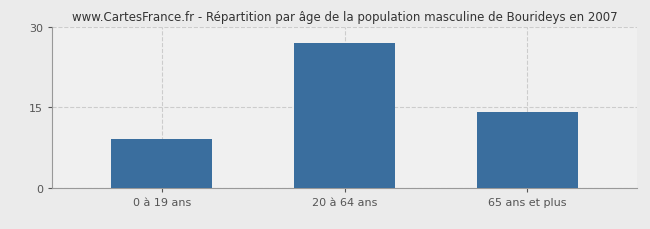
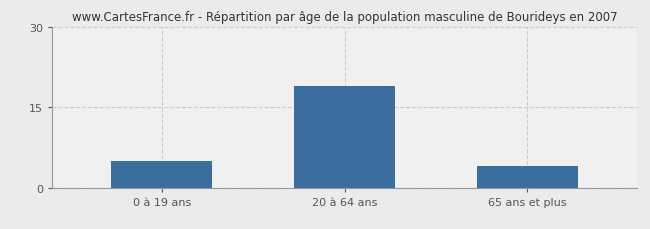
0 à 19 ans: 9 -> 5
20 à 64 ans: 27 -> 19
65 ans et plus: 14 -> 4
